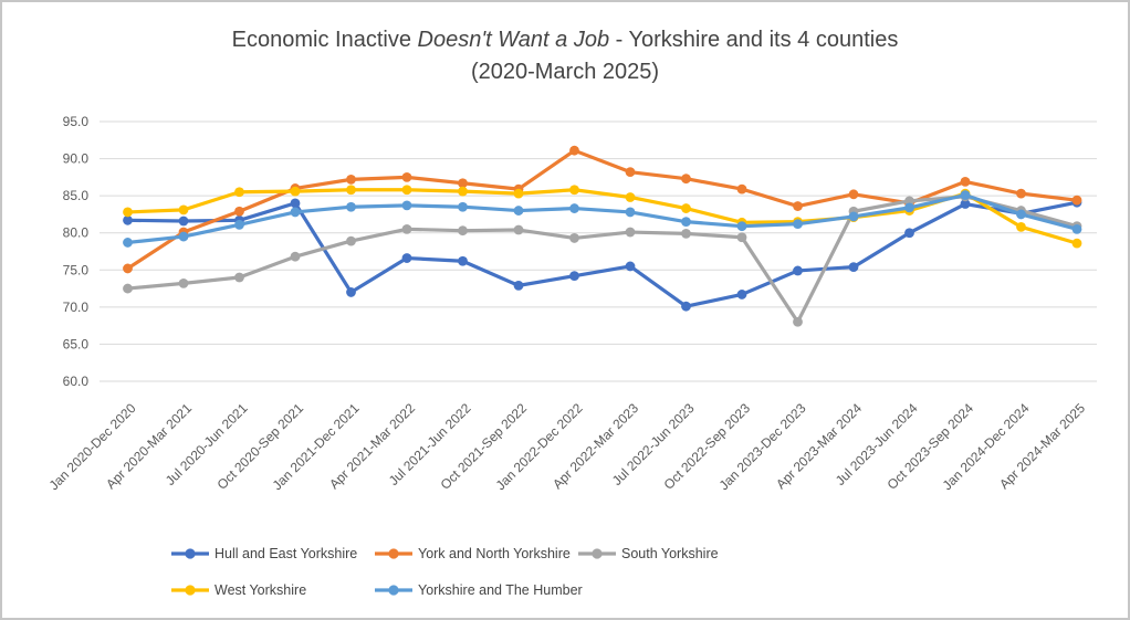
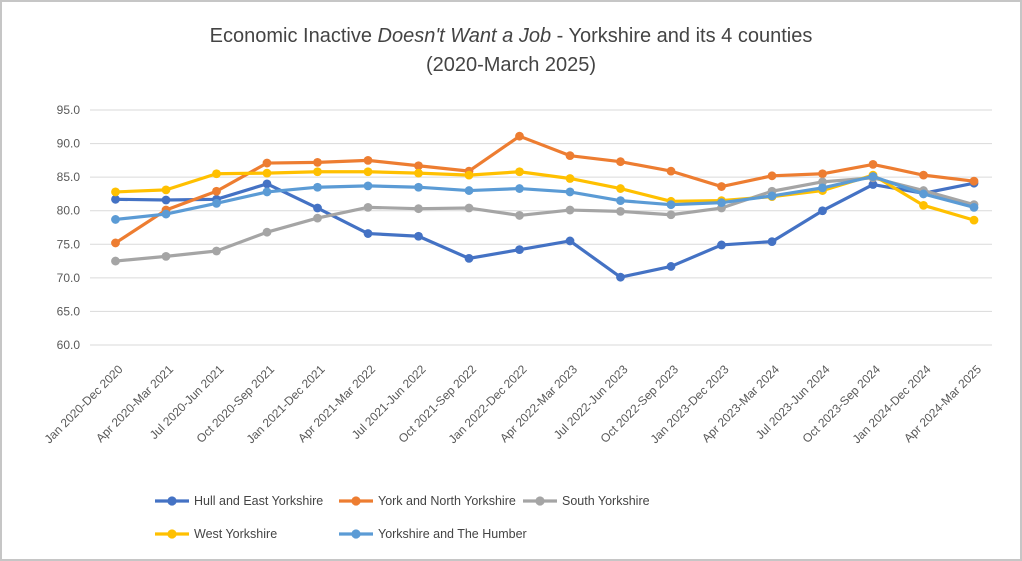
York and North Yorkshire/Oct 2020-Sep 2021: 86 -> 87
Hull and East Yorkshire/Jan 2021-Dec 2021: 72 -> 80
South Yorkshire/Jan 2023-Dec 2023: 68 -> 80
York and North Yorkshire/Jul 2023-Jun 2024: 84 -> 86
